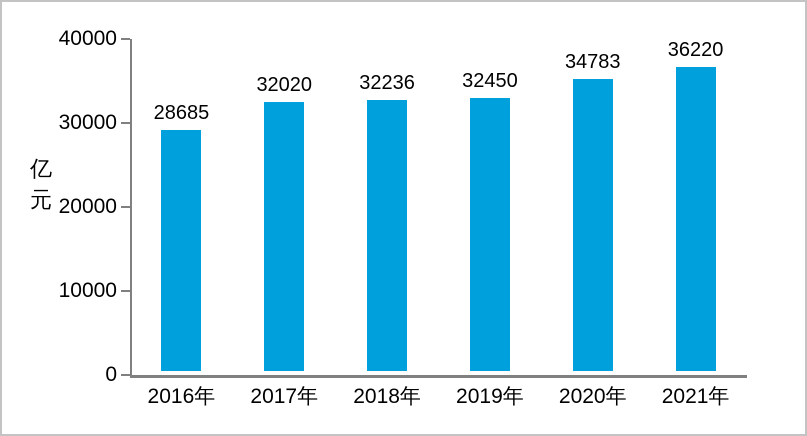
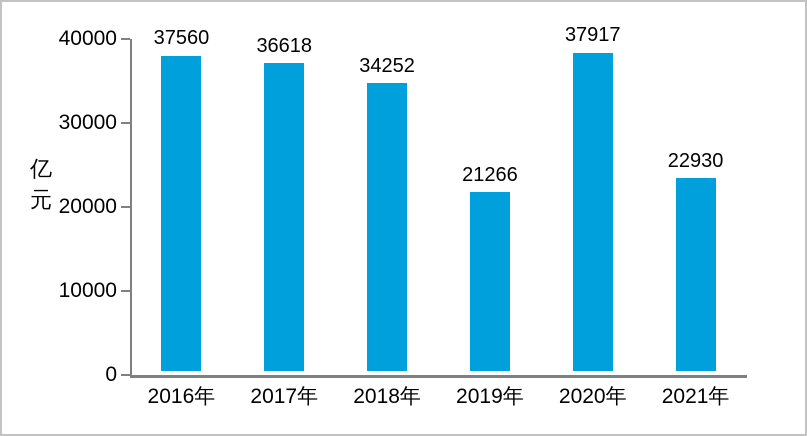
2016年: 28685 -> 37560
2017年: 32020 -> 36618
2018年: 32236 -> 34252
2019年: 32450 -> 21266
2020年: 34783 -> 37917
2021年: 36220 -> 22930
